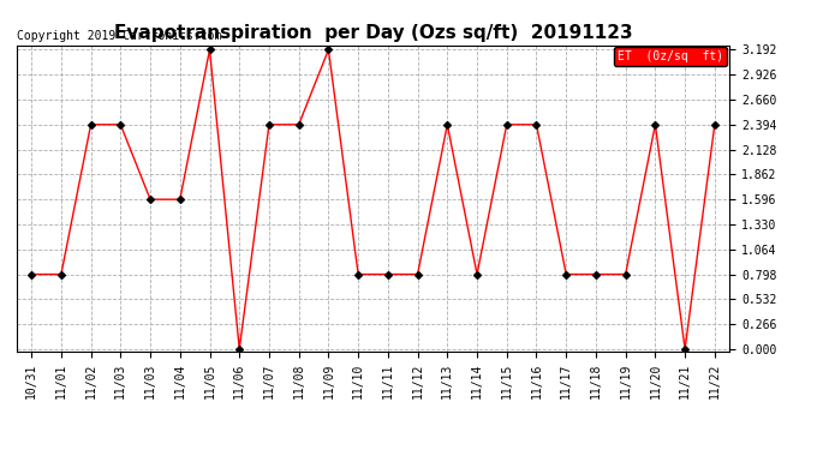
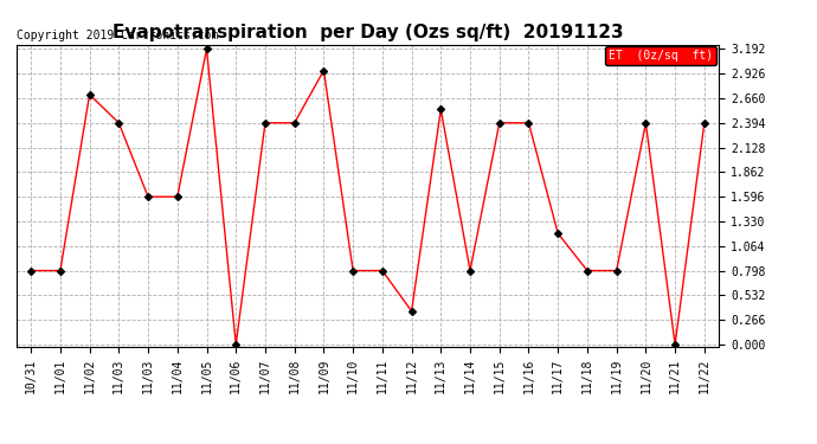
11/02: 2.39 -> 2.70
11/09: 3.19 -> 2.96
11/12: 0.80 -> 0.36
11/13: 2.39 -> 2.54
11/17: 0.80 -> 1.20
